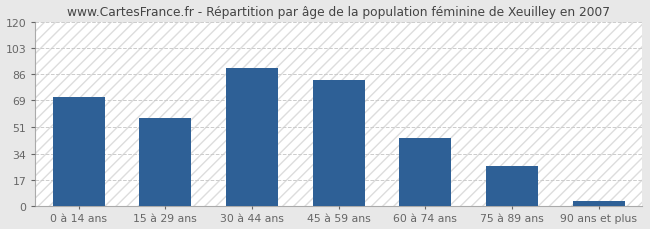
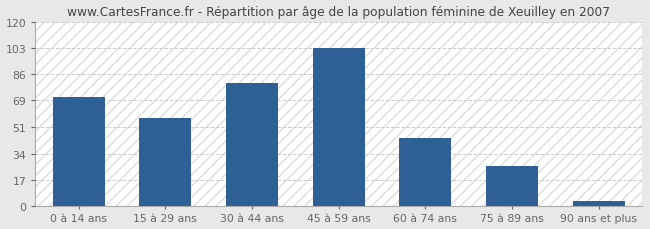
30 à 44 ans: 90 -> 80
45 à 59 ans: 82 -> 103
